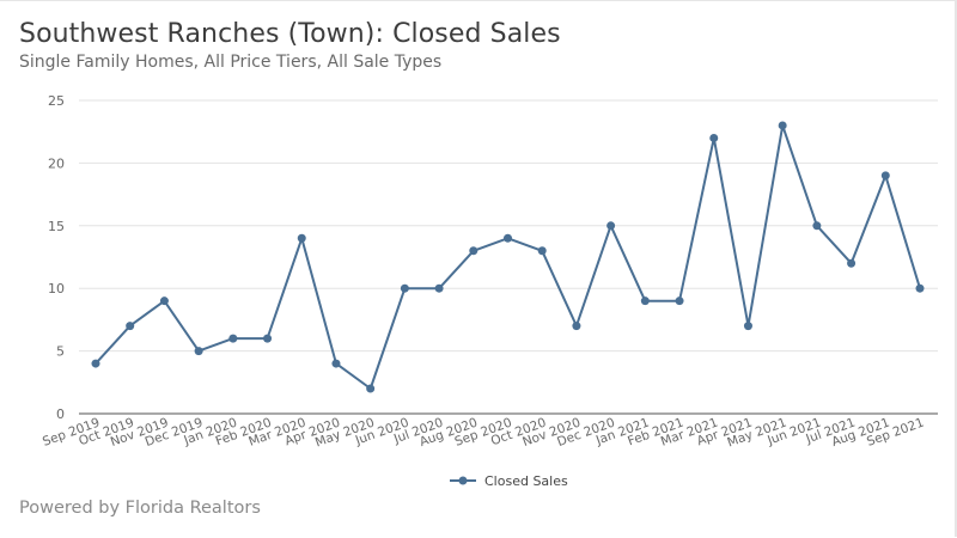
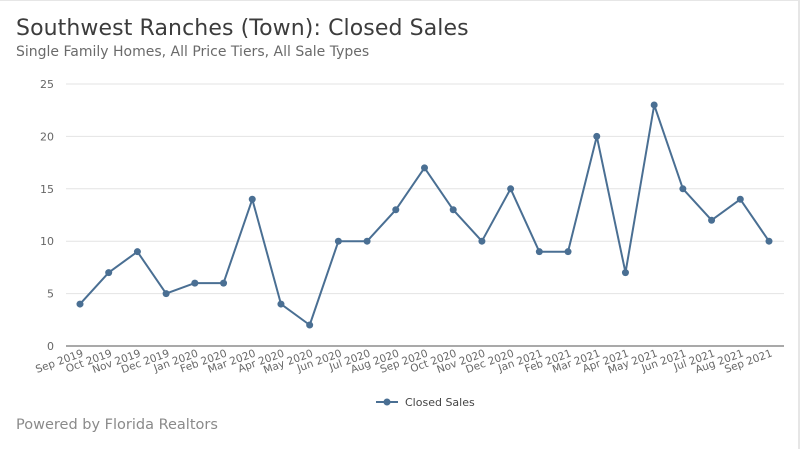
Sep 2020: 14 -> 17
Nov 2020: 7 -> 10
Mar 2021: 22 -> 20
Aug 2021: 19 -> 14
